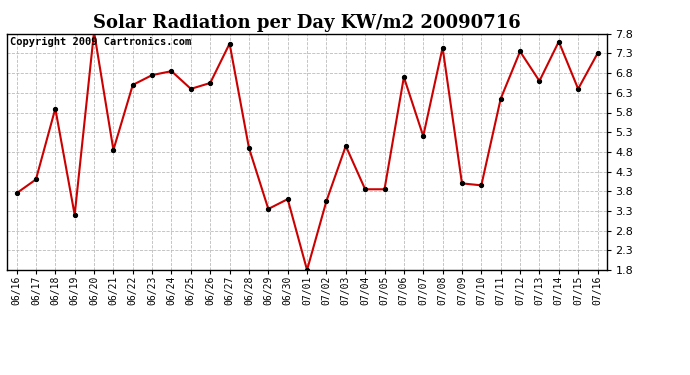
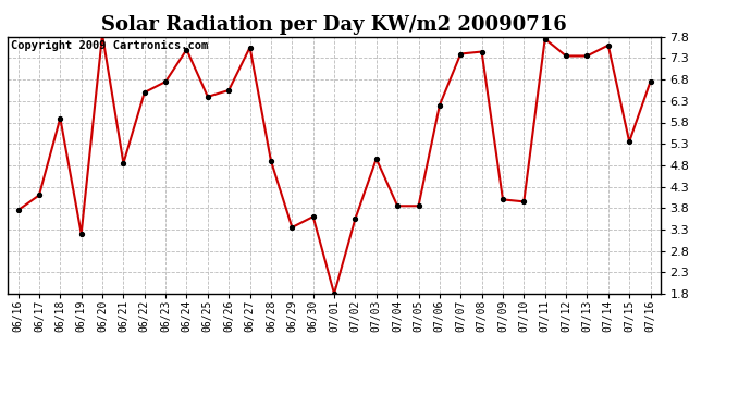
06/24: 6.85 -> 7.50
07/06: 6.70 -> 6.20
07/07: 5.20 -> 7.40
07/11: 6.15 -> 7.75
07/13: 6.60 -> 7.35
07/15: 6.40 -> 5.35
07/16: 7.30 -> 6.75
